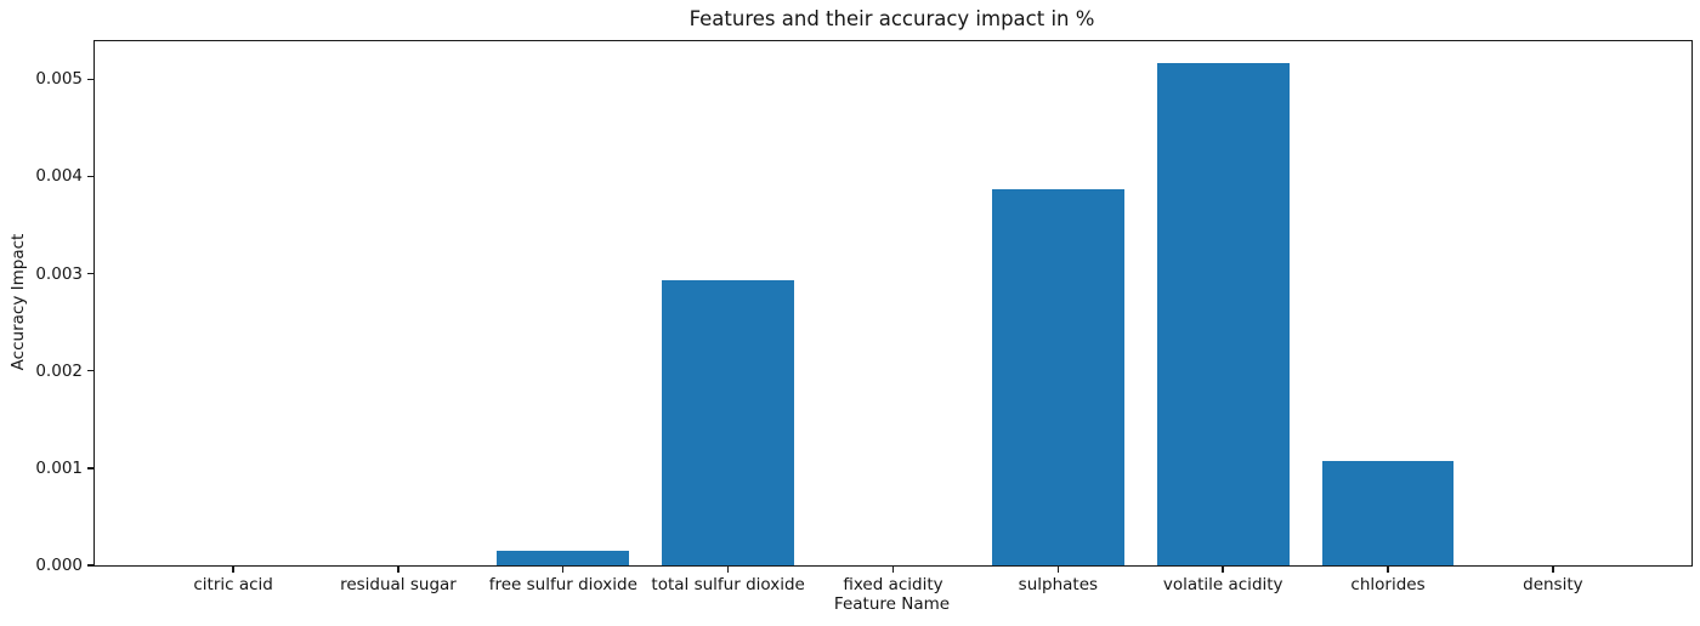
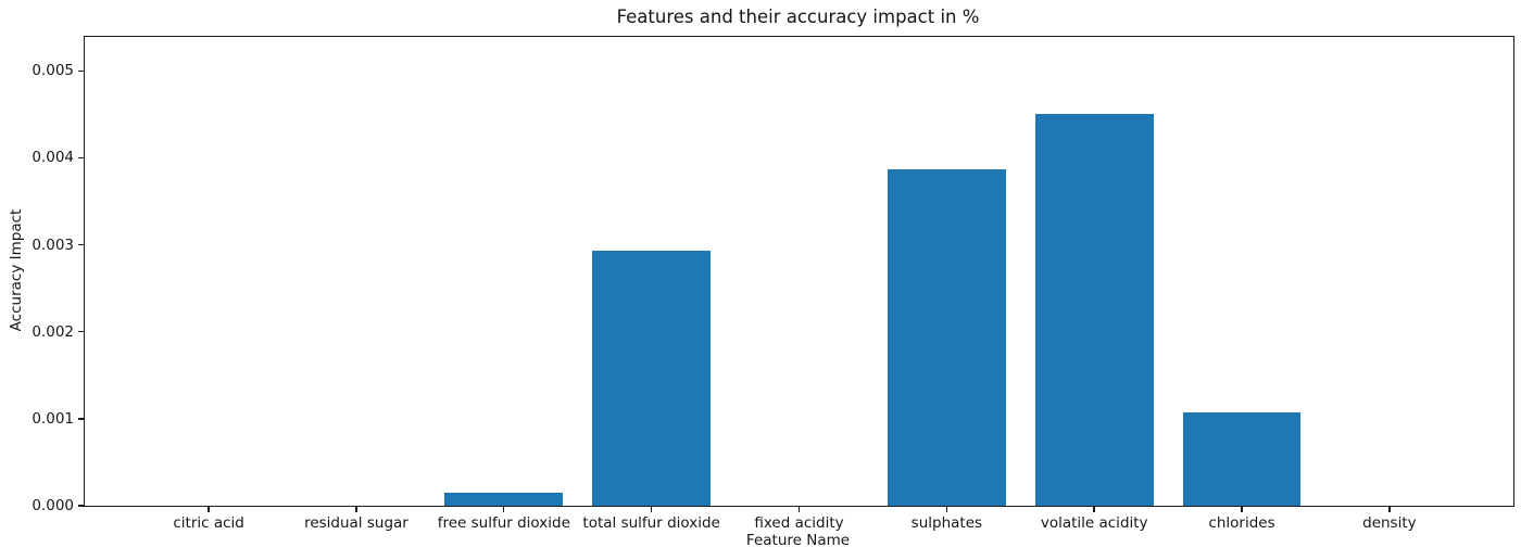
volatile acidity: 0.0052 -> 0.0045
